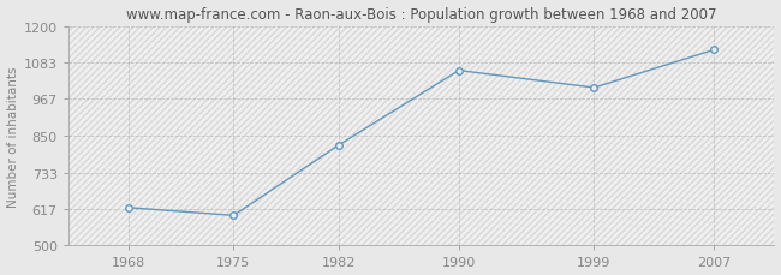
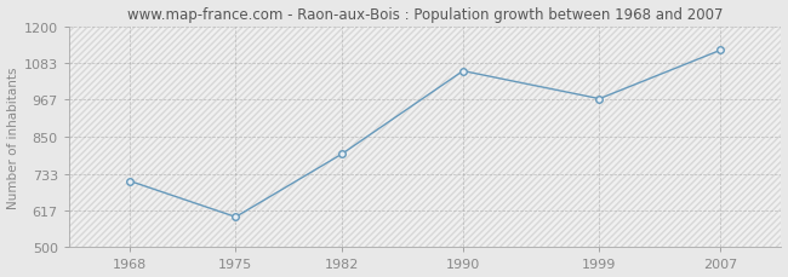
1968: 621 -> 710
1982: 820 -> 795
1999: 1003 -> 970
